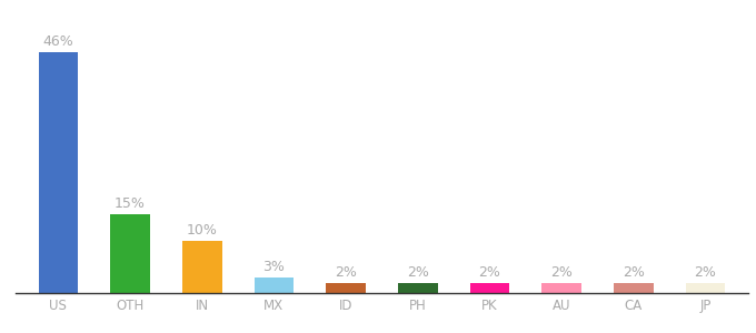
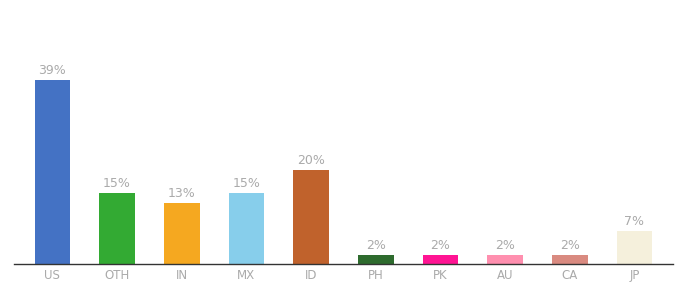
US: 46% -> 39%
IN: 10% -> 13%
MX: 3% -> 15%
ID: 2% -> 20%
JP: 2% -> 7%
